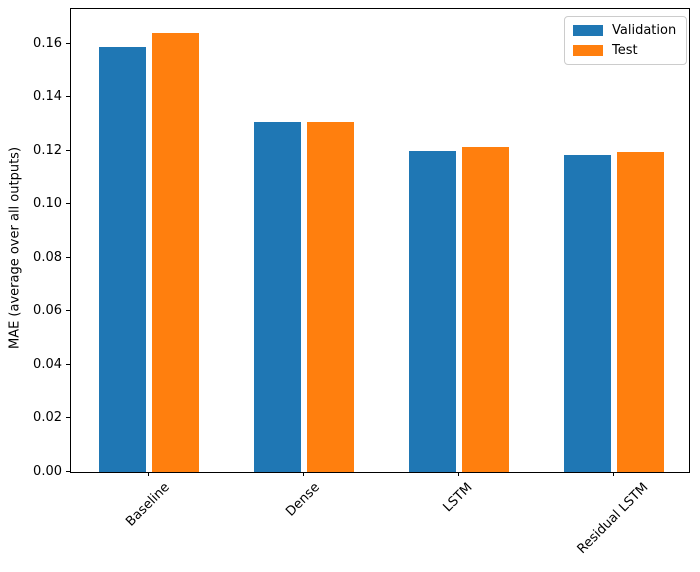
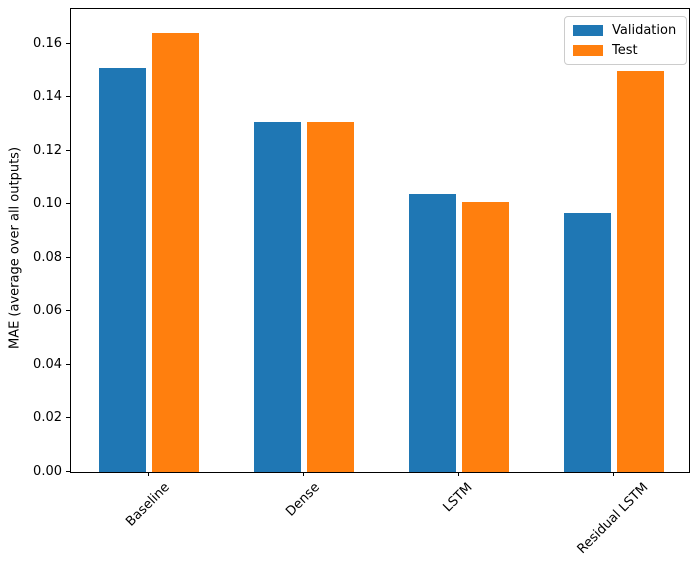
Validation/Baseline: 0.159 -> 0.151
Validation/LSTM: 0.120 -> 0.104
Test/LSTM: 0.121 -> 0.101
Validation/Residual LSTM: 0.118 -> 0.097
Test/Residual LSTM: 0.119 -> 0.150
